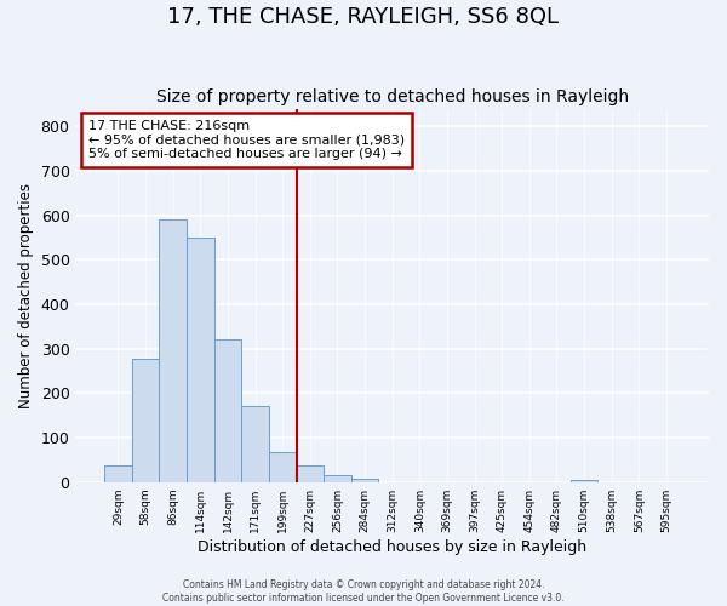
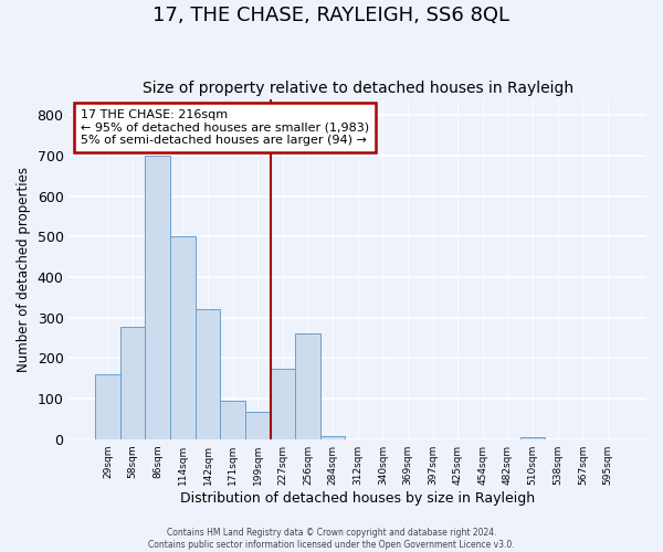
29sqm: 38 -> 160
86sqm: 590 -> 700
114sqm: 550 -> 500
171sqm: 170 -> 95
227sqm: 38 -> 175
256sqm: 15 -> 260
